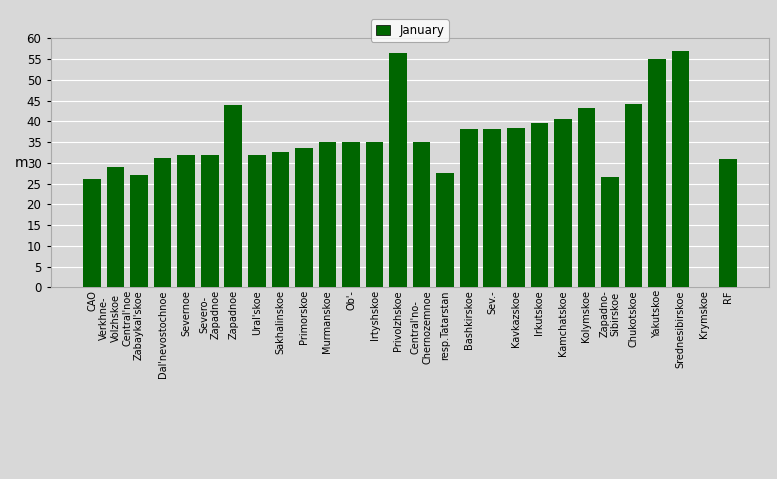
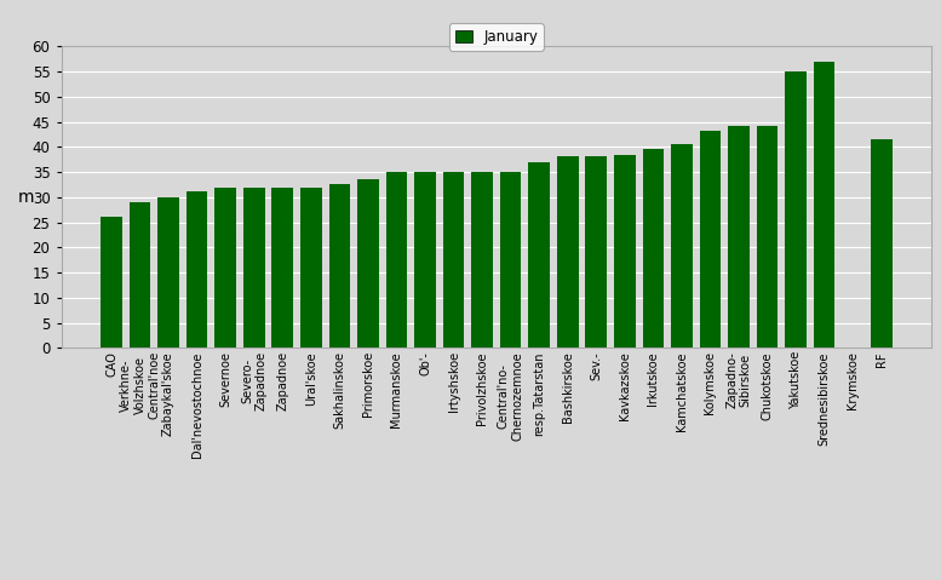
Zabaykal'skoe: 27.0 -> 30.0
Zapadnoe: 44.0 -> 32.0
Privolzhskoe: 56.5 -> 35.0
resp.Tatarstan: 27.5 -> 37.0
Zapadno- Sibirskoe: 26.5 -> 44.2
RF: 31.0 -> 41.5
